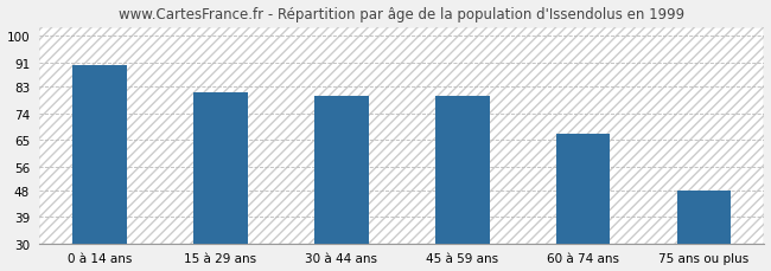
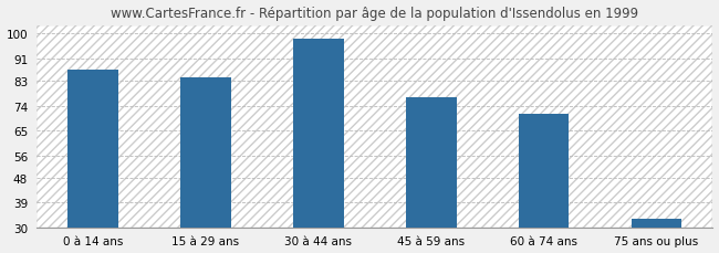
0 à 14 ans: 90 -> 87
15 à 29 ans: 81 -> 84
30 à 44 ans: 80 -> 98
45 à 59 ans: 80 -> 77
60 à 74 ans: 67 -> 71
75 ans ou plus: 48 -> 33
